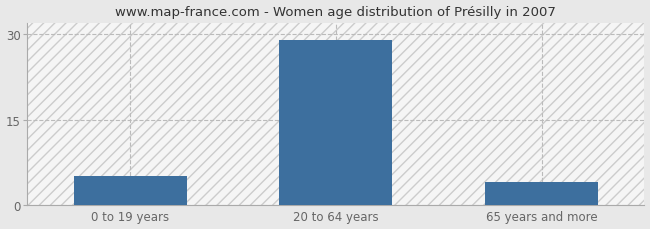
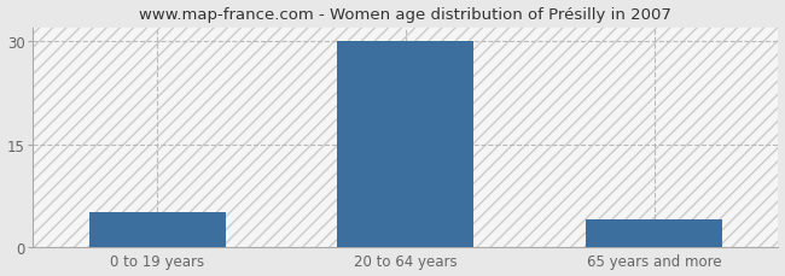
20 to 64 years: 29 -> 30
